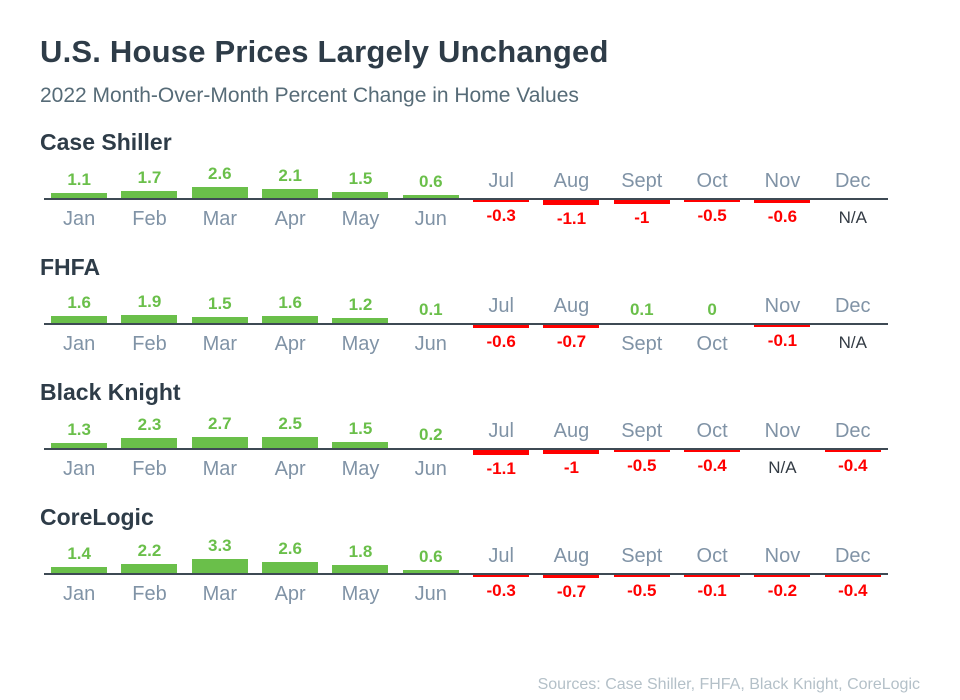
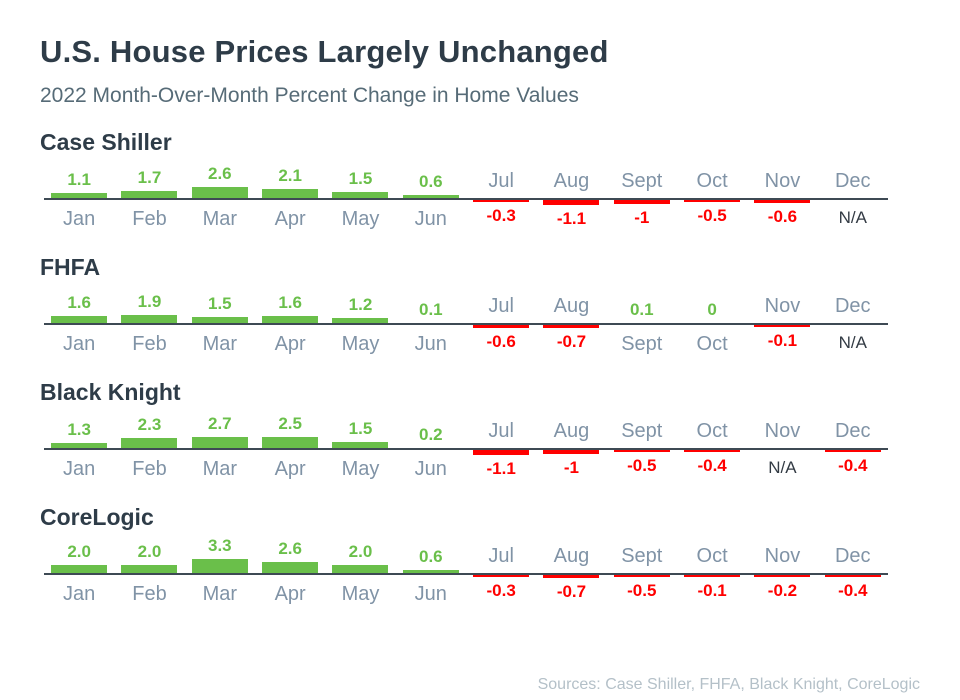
CoreLogic/Jan: 1.4 -> 2.0
CoreLogic/Feb: 2.2 -> 2.0
CoreLogic/May: 1.8 -> 2.0
